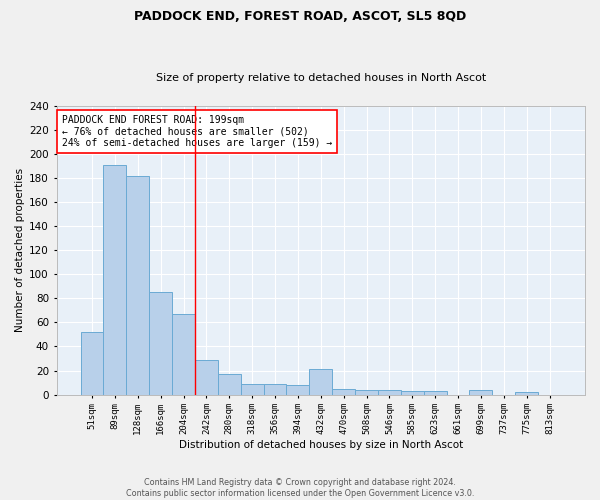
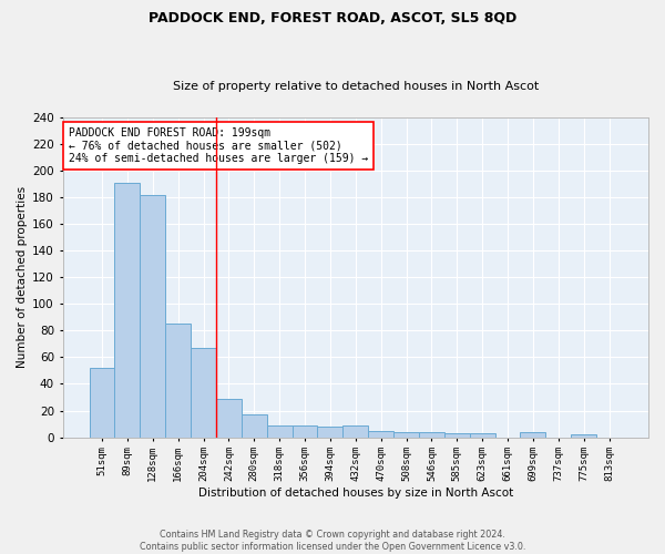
432sqm: 21 -> 9
